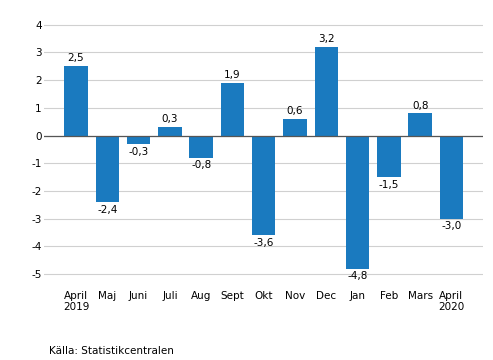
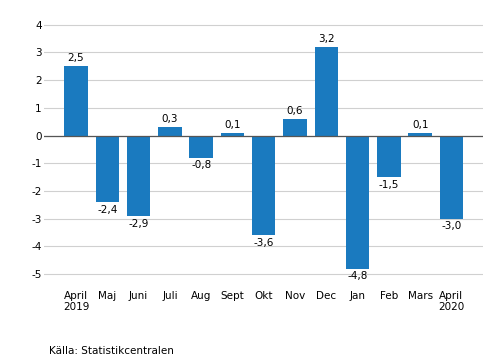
Juni: -0,3 -> -2,9
Sept: 1,9 -> 0,1
Mars: 0,8 -> 0,1
